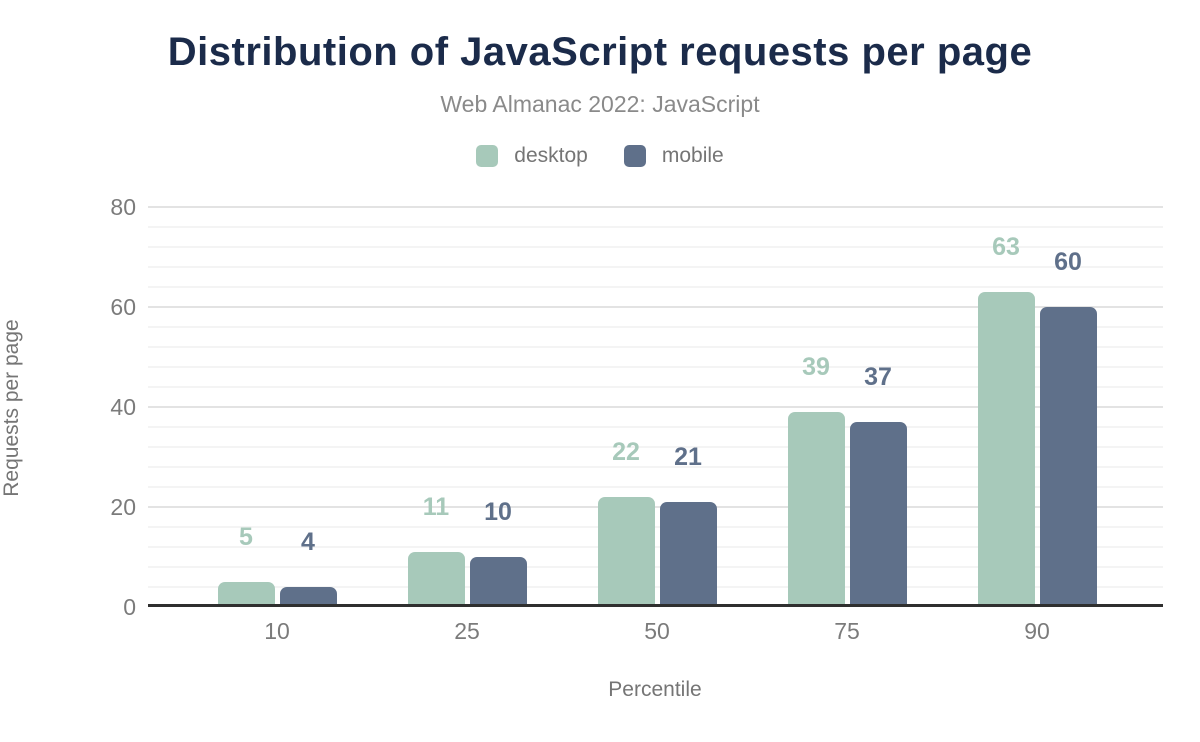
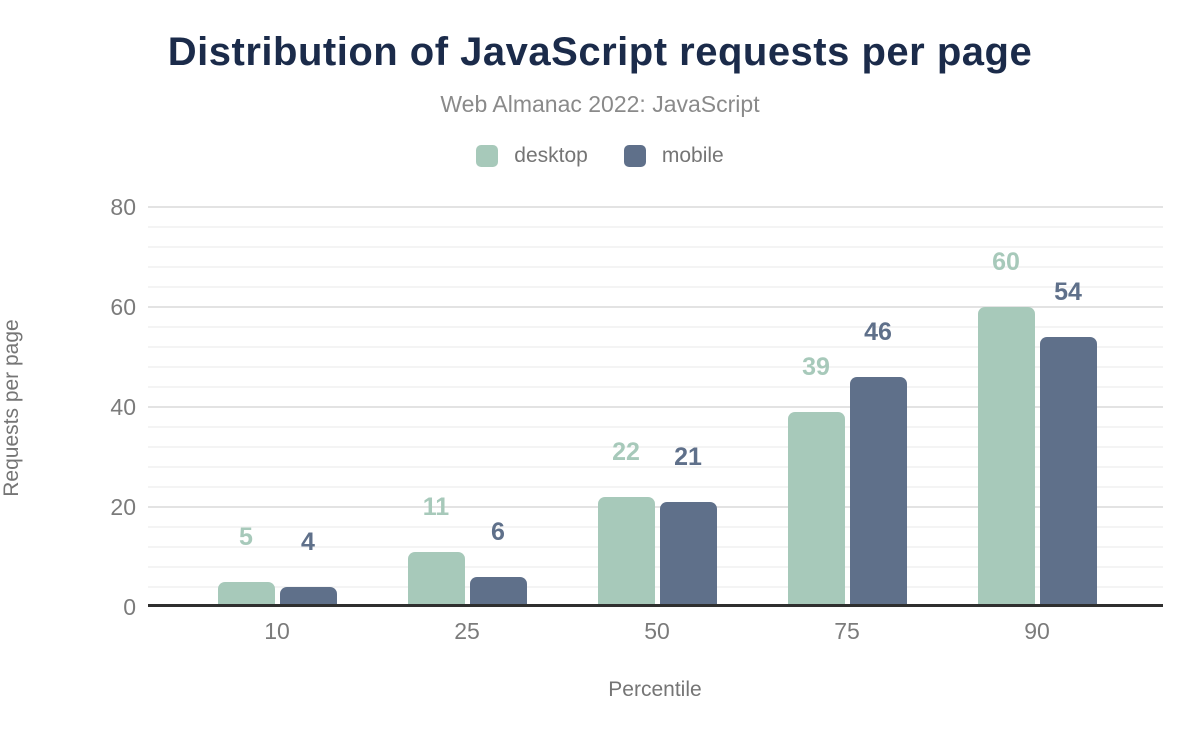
mobile/25: 10 -> 6
mobile/75: 37 -> 46
desktop/90: 63 -> 60
mobile/90: 60 -> 54
